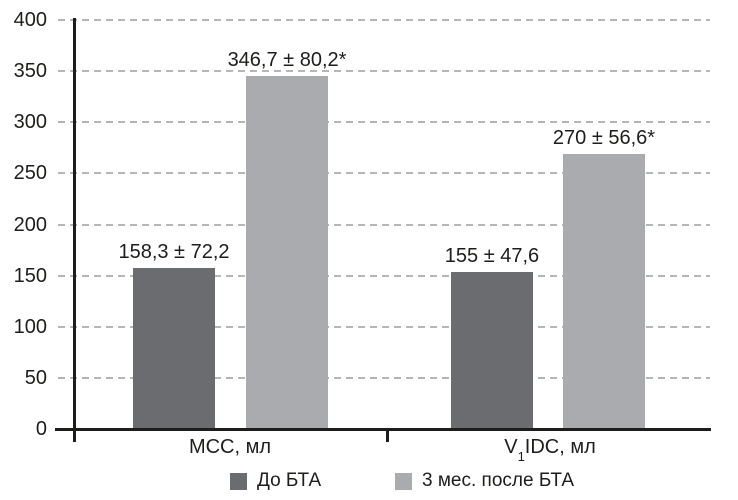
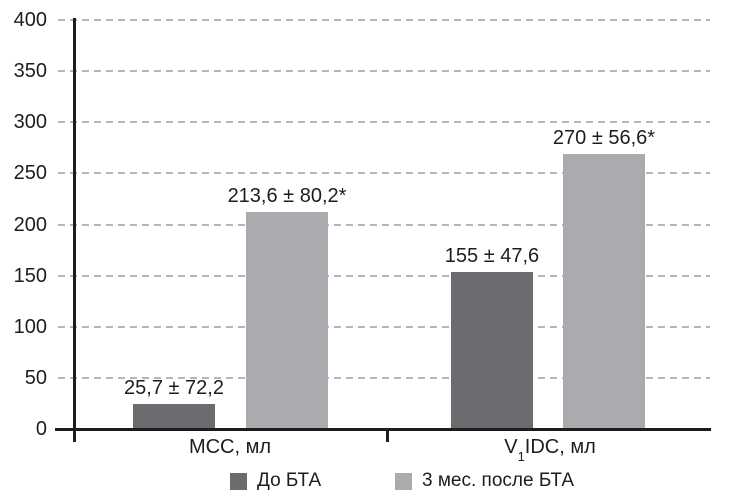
До БТА/МСС, мл: 158,3 -> 25,7
3 мес. после БТА/МСС, мл: 346,7 -> 213,6
